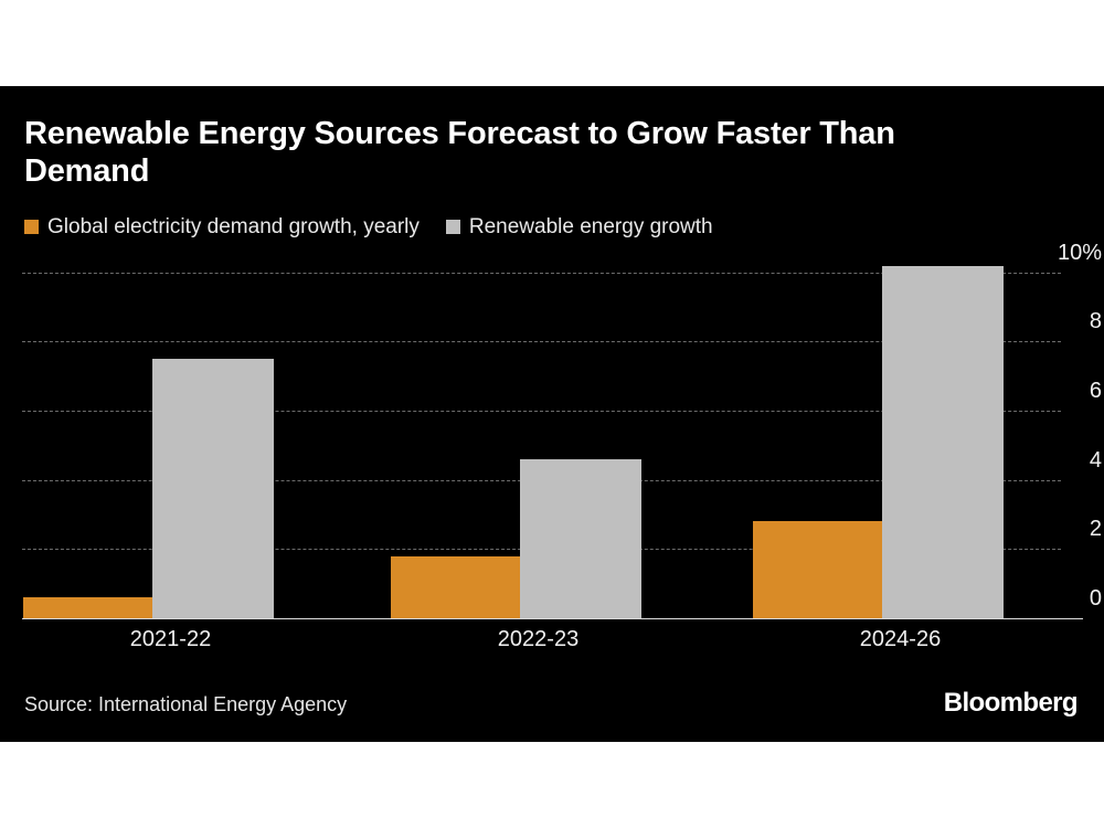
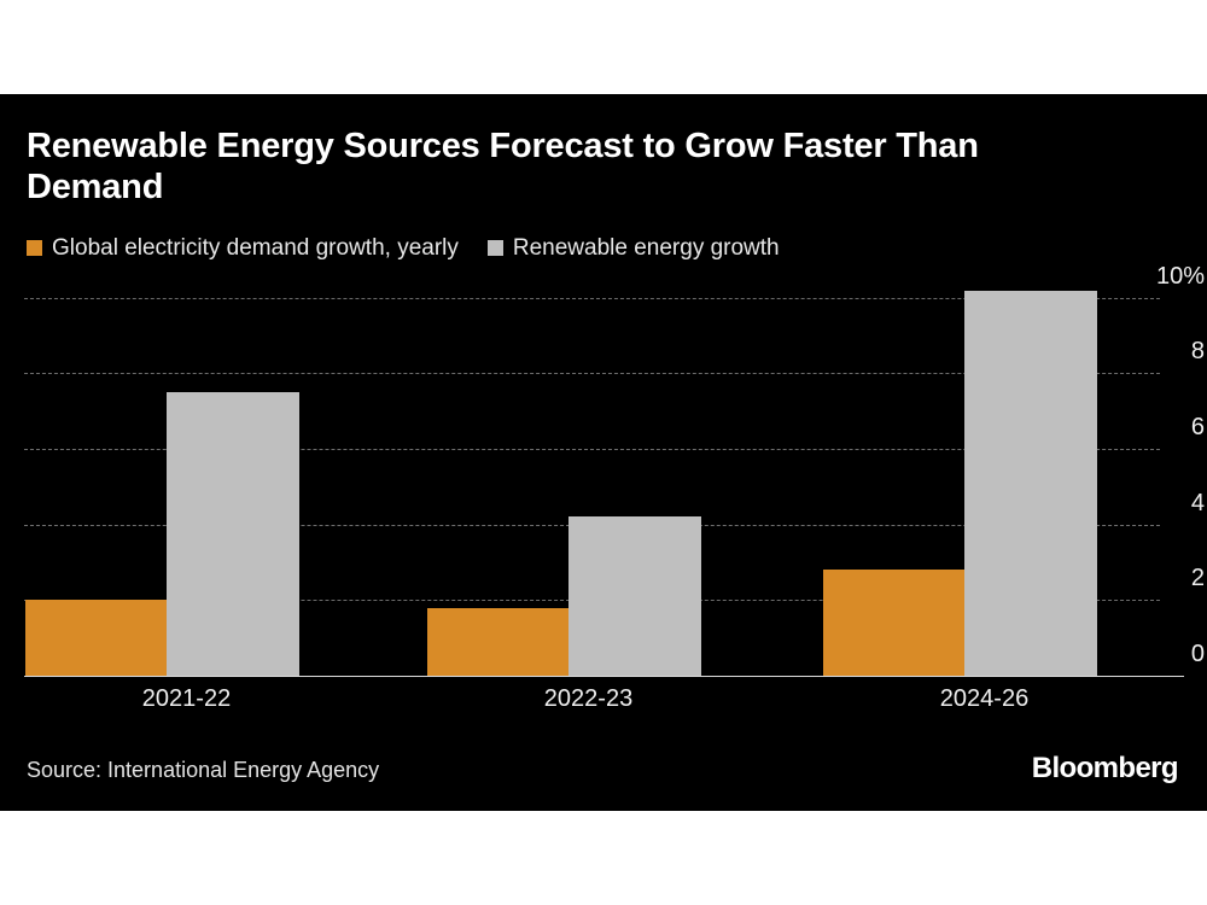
Global electricity demand growth, yearly/2021-22: 0.6% -> 2.0%
Renewable energy growth/2022-23: 4.6% -> 4.2%
